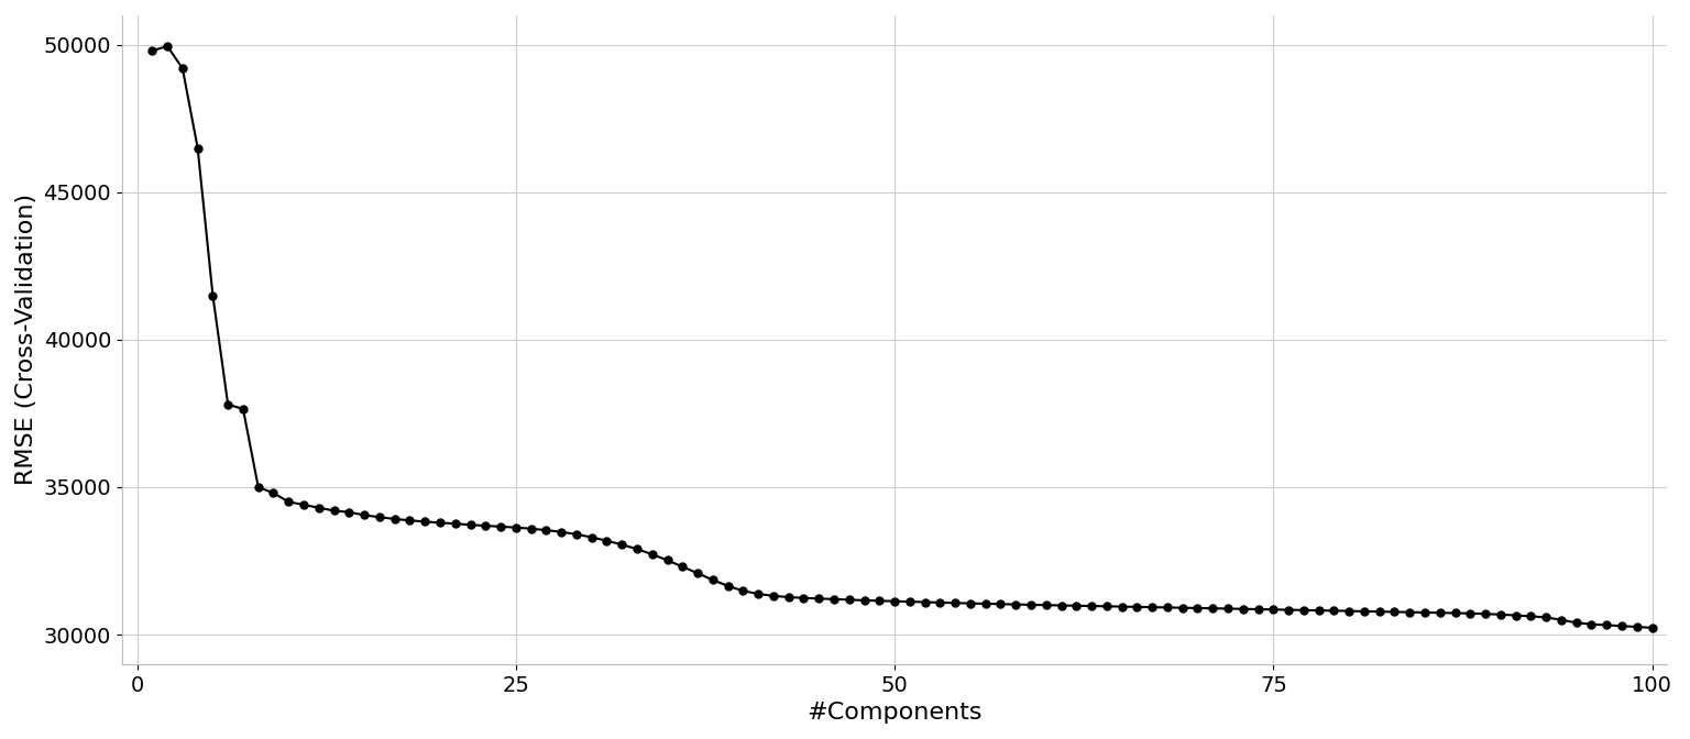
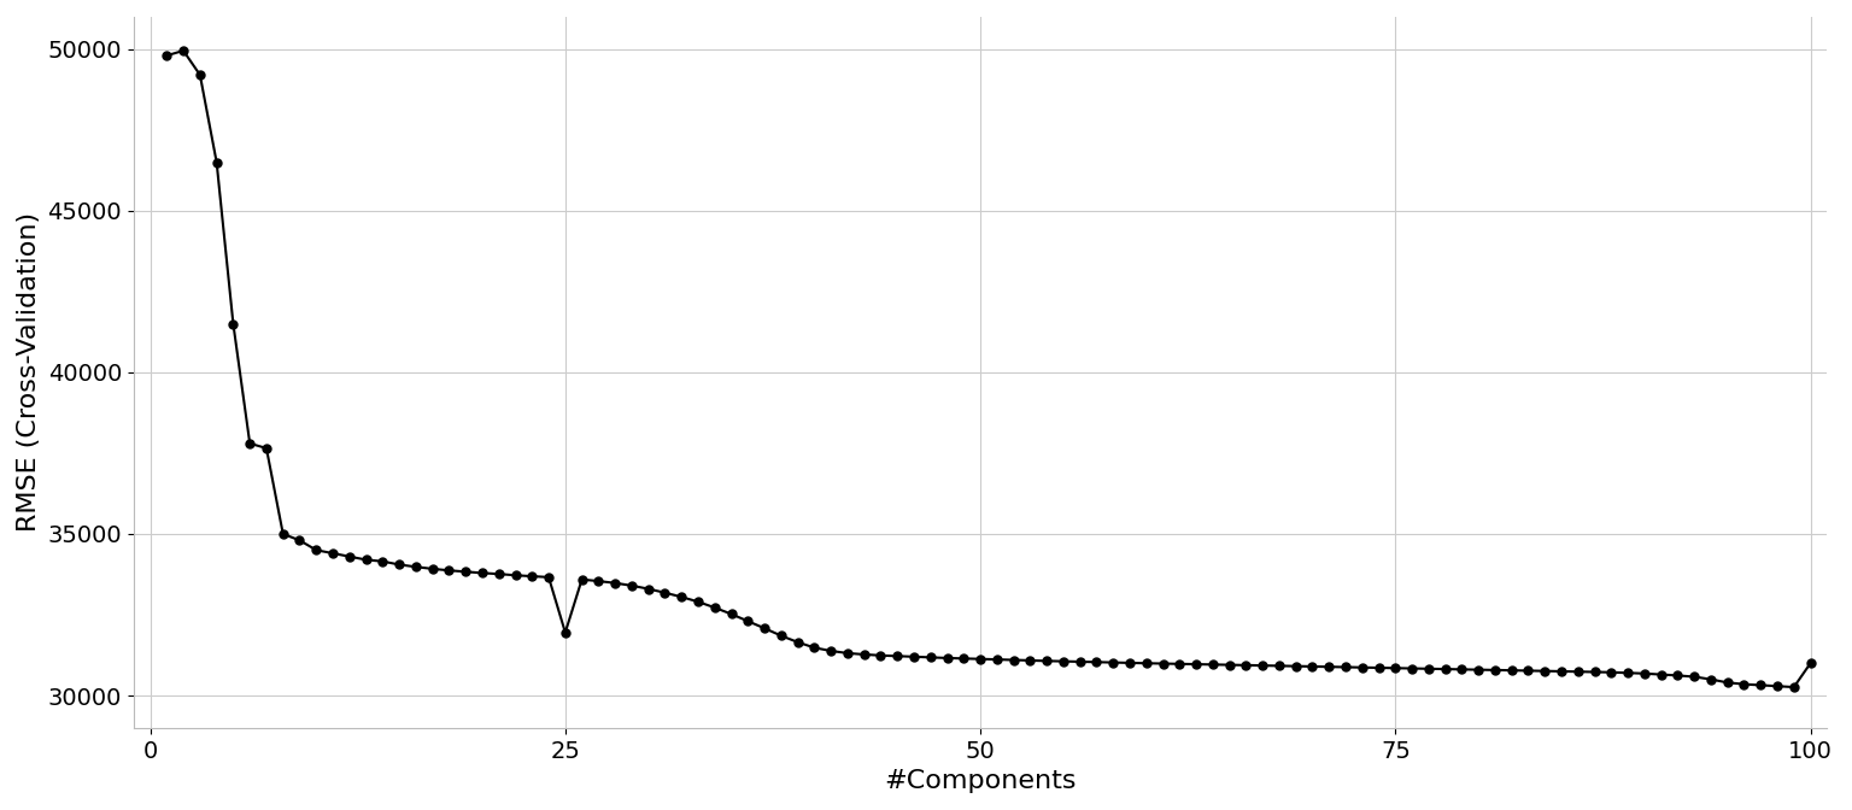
25: 33630 -> 31950
100: 30230 -> 31000
